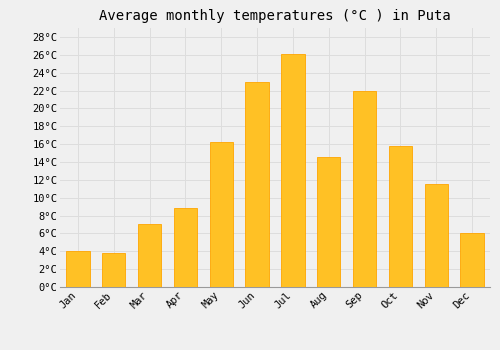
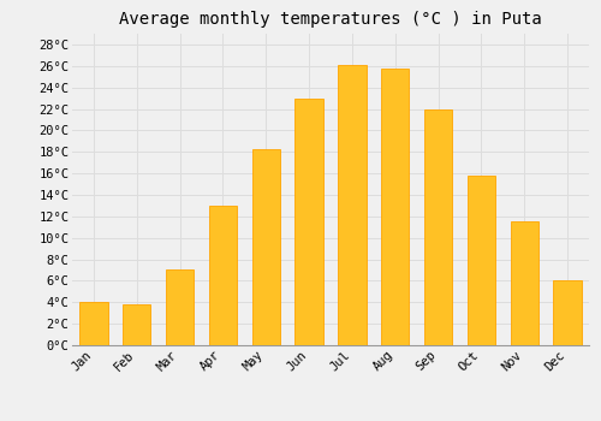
Apr: 8.8°C -> 13.0°C
May: 16.2°C -> 18.2°C
Aug: 14.6°C -> 25.7°C
